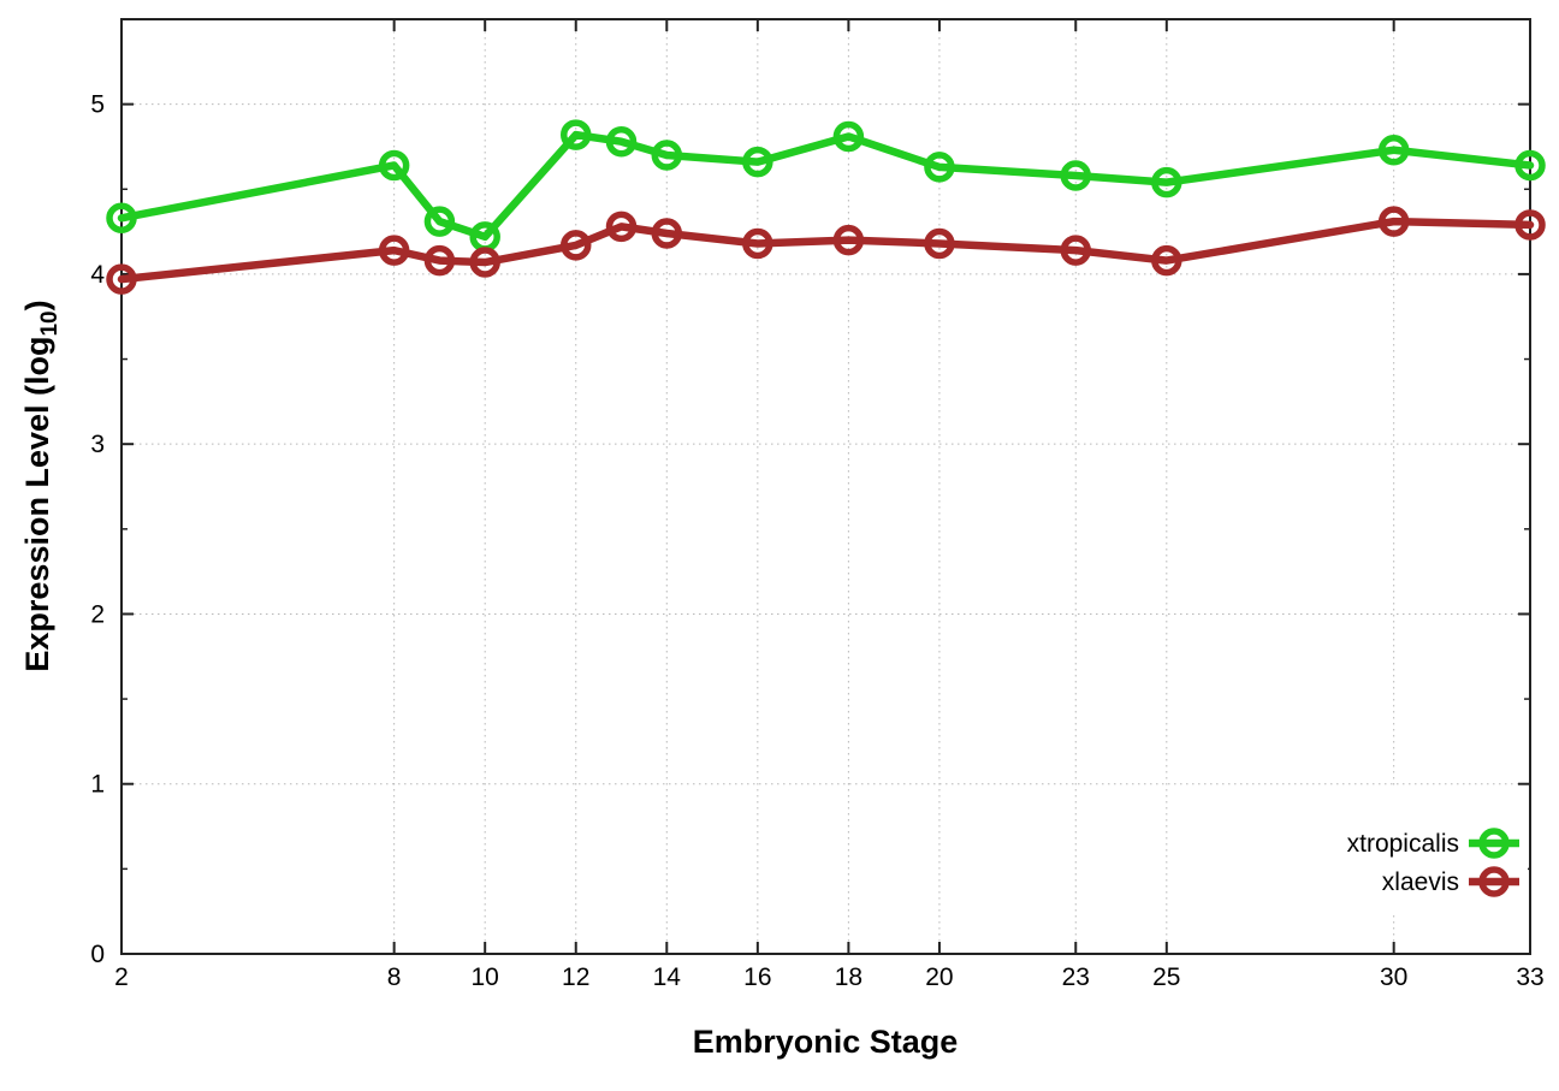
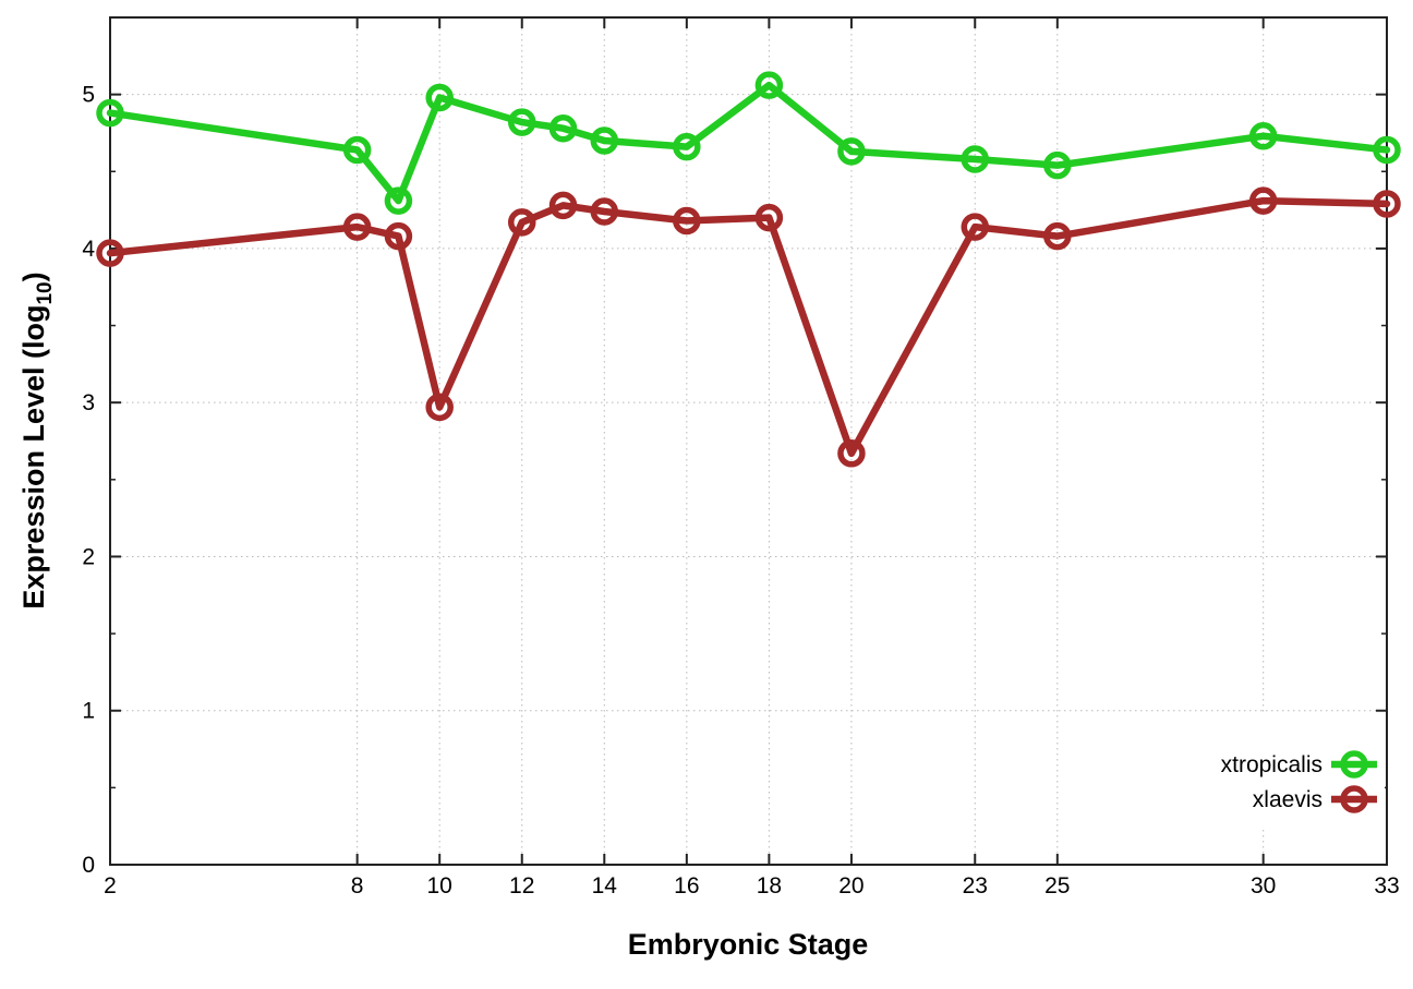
xtropicalis/2: 4.33 -> 4.88
xtropicalis/10: 4.22 -> 4.98
xlaevis/10: 4.07 -> 2.97
xtropicalis/18: 4.81 -> 5.06
xlaevis/20: 4.18 -> 2.67
